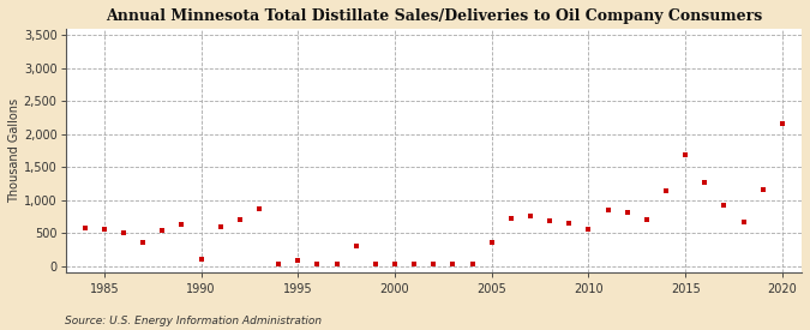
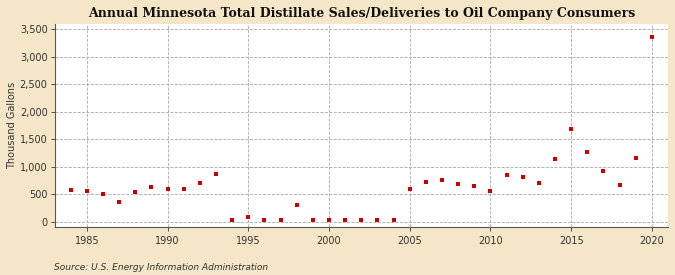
1990: 100 -> 600
2005: 360 -> 590
2020: 2,160 -> 3,360
